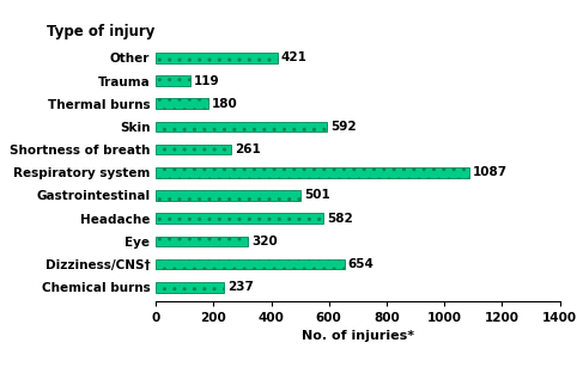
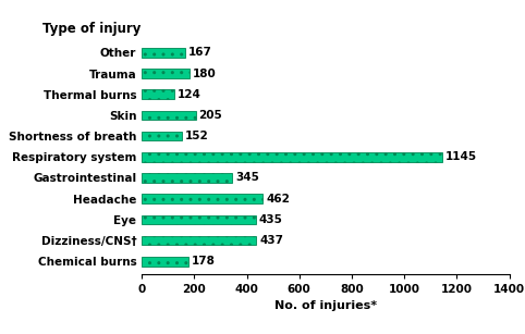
Other: 421 -> 167
Trauma: 119 -> 180
Thermal burns: 180 -> 124
Skin: 592 -> 205
Shortness of breath: 261 -> 152
Respiratory system: 1087 -> 1145
Gastrointestinal: 501 -> 345
Headache: 582 -> 462
Eye: 320 -> 435
Dizziness/CNS†: 654 -> 437
Chemical burns: 237 -> 178
